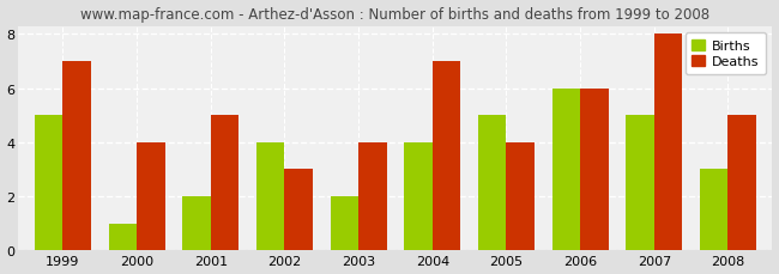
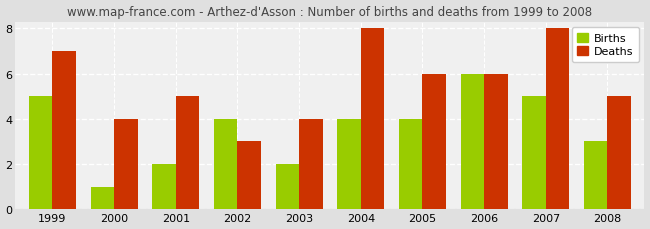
Deaths/2004: 7 -> 8
Births/2005: 5 -> 4
Deaths/2005: 4 -> 6
